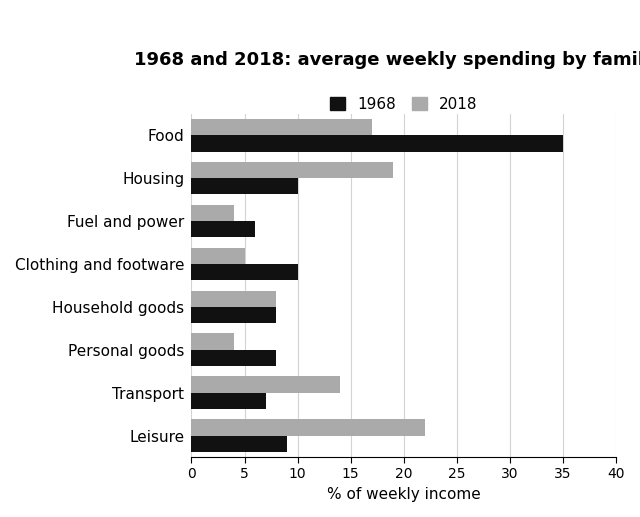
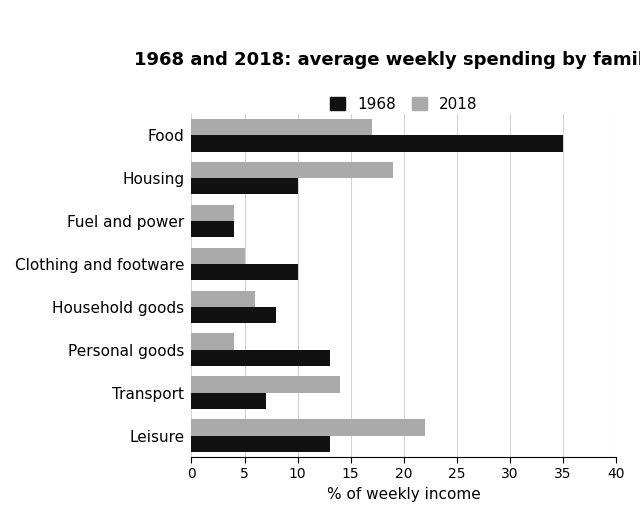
1968/Fuel and power: 6 -> 4
2018/Household goods: 8 -> 6
1968/Personal goods: 8 -> 13
1968/Leisure: 9 -> 13
